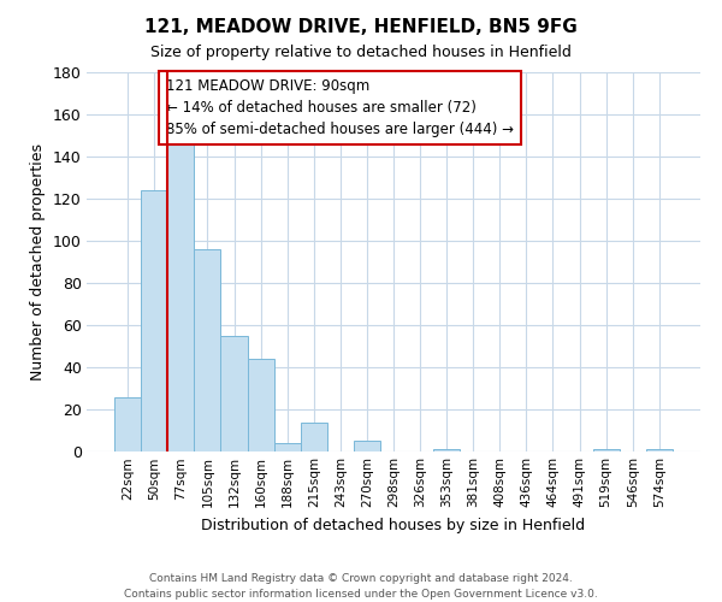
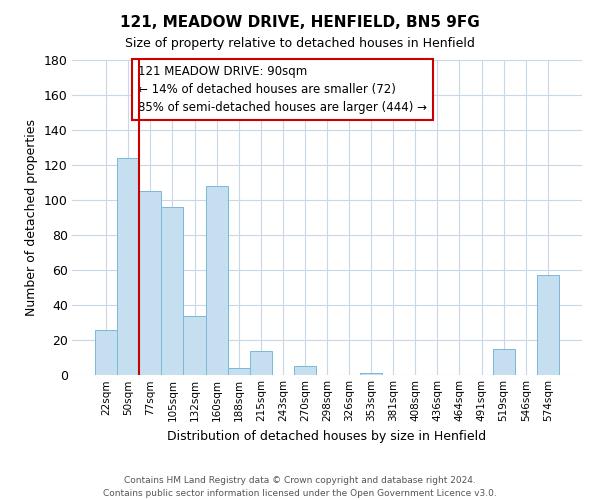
77sqm: 147 -> 105
132sqm: 55 -> 34
160sqm: 44 -> 108
519sqm: 1 -> 15
574sqm: 1 -> 57
